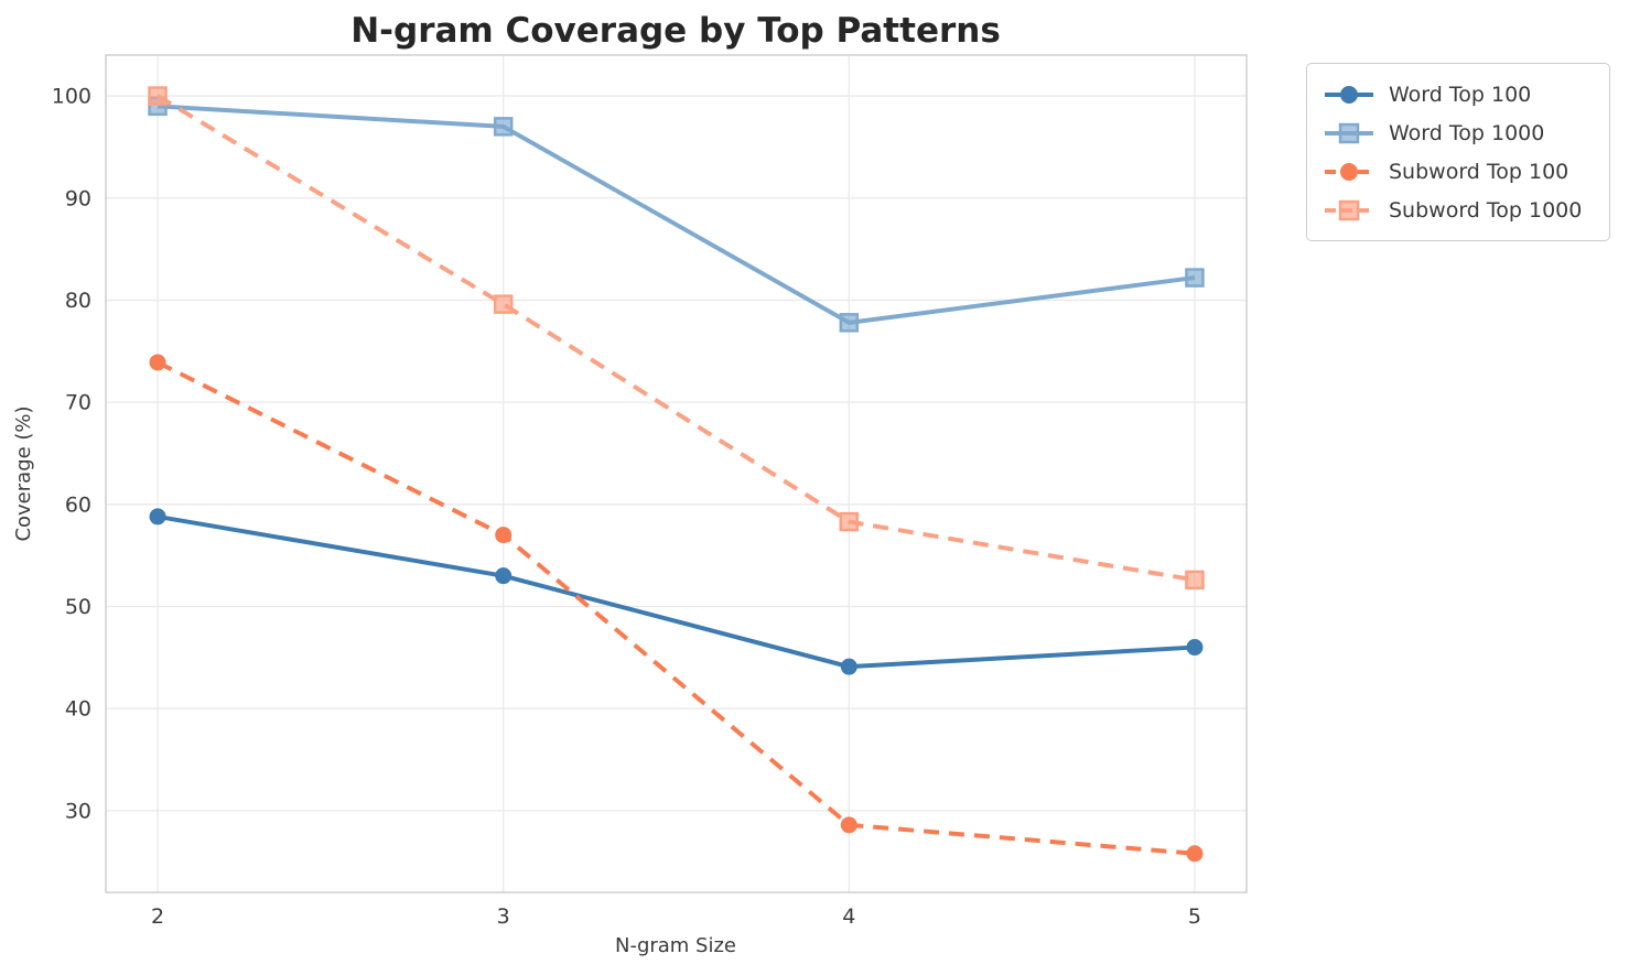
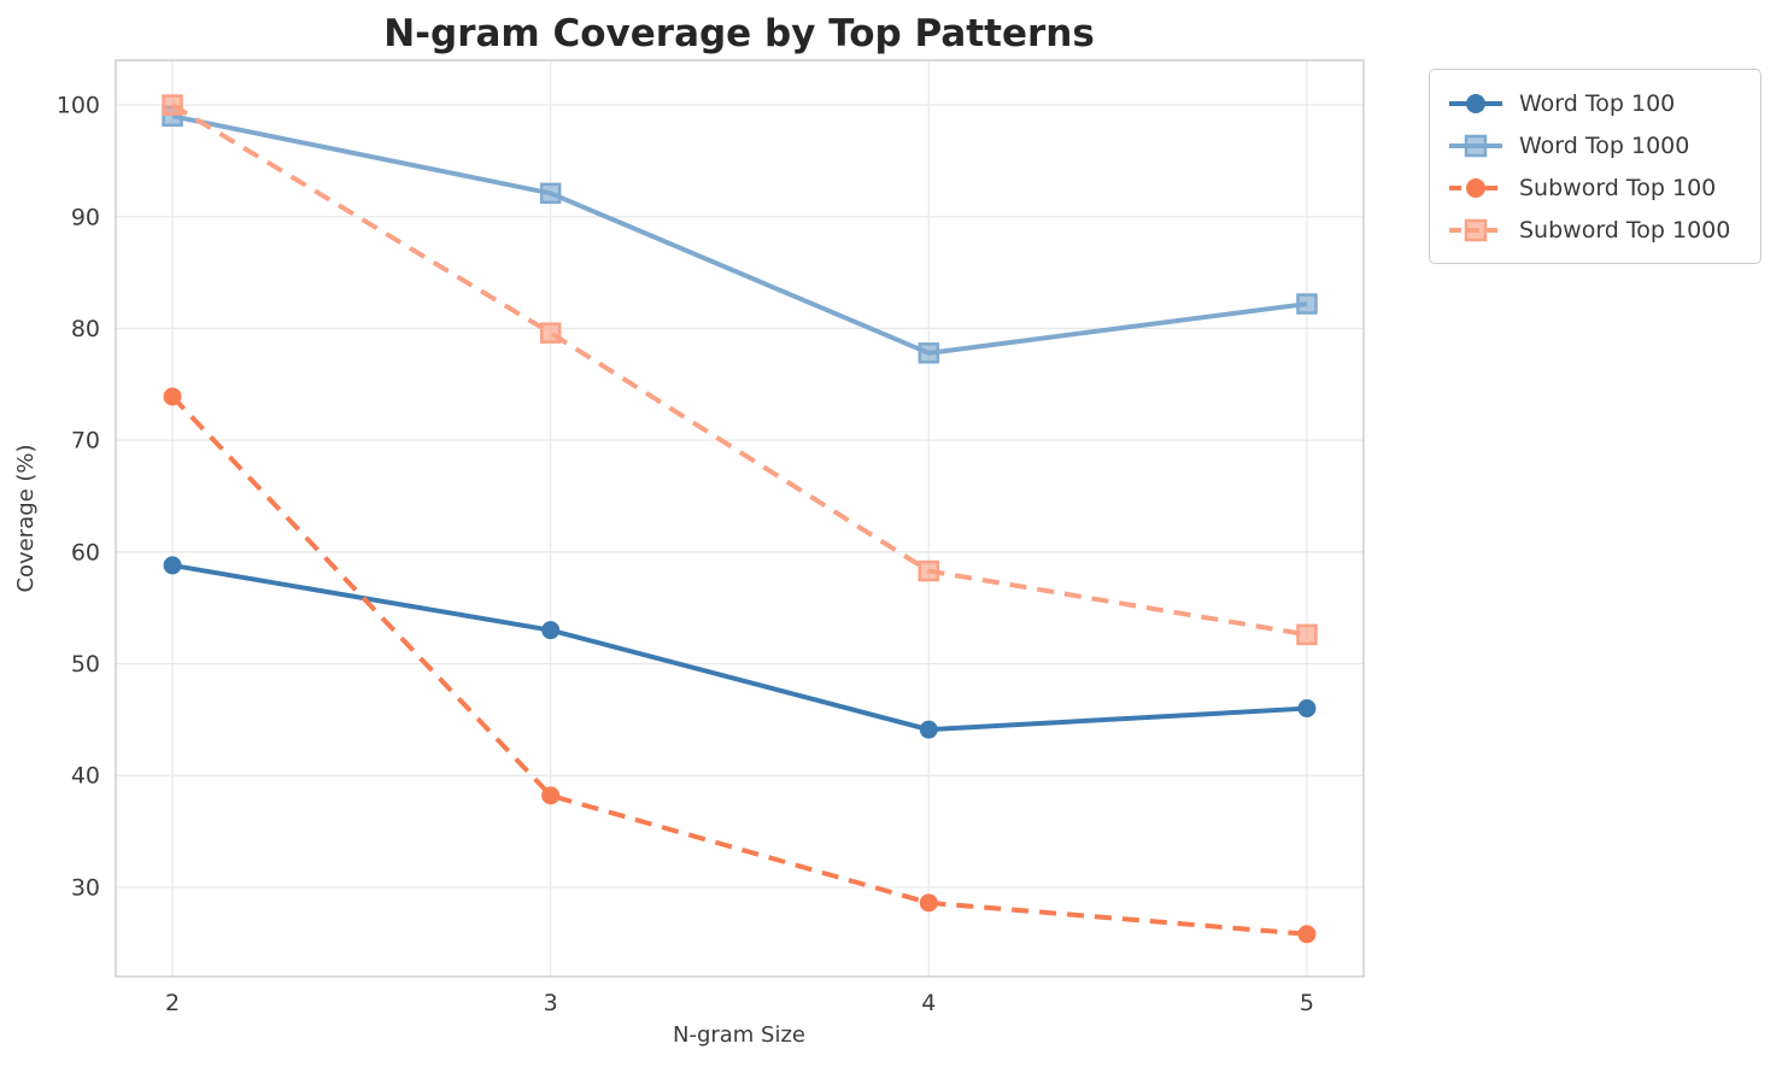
Word Top 1000/3: 97 -> 92
Subword Top 100/3: 57 -> 38
